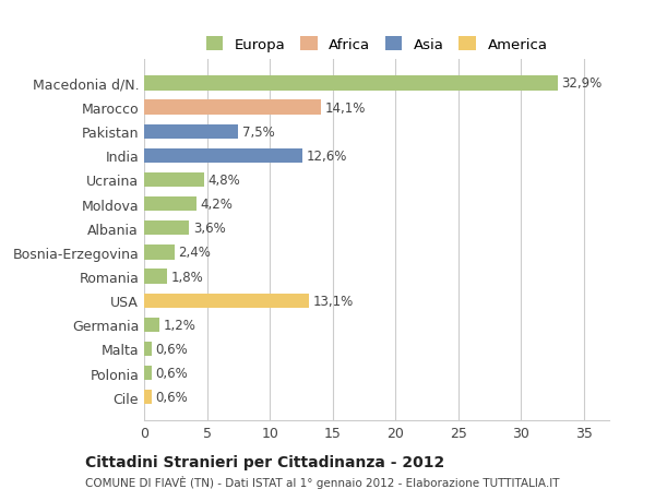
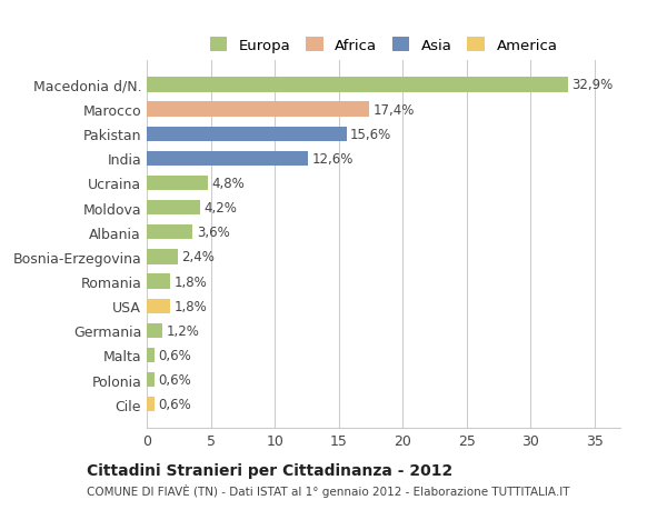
Marocco: 14,1% -> 17,4%
Pakistan: 7,5% -> 15,6%
USA: 13,1% -> 1,8%
